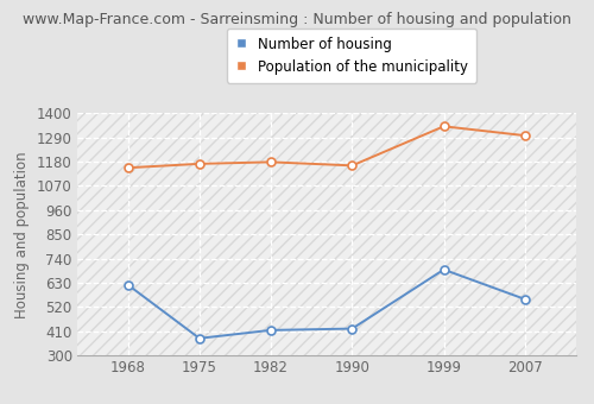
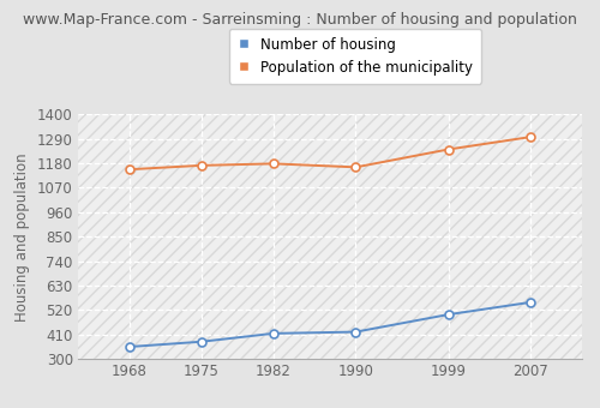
Number of housing/1968: 620 -> 360
Number of housing/1999: 690 -> 500
Population of the municipality/1999: 1340 -> 1240
